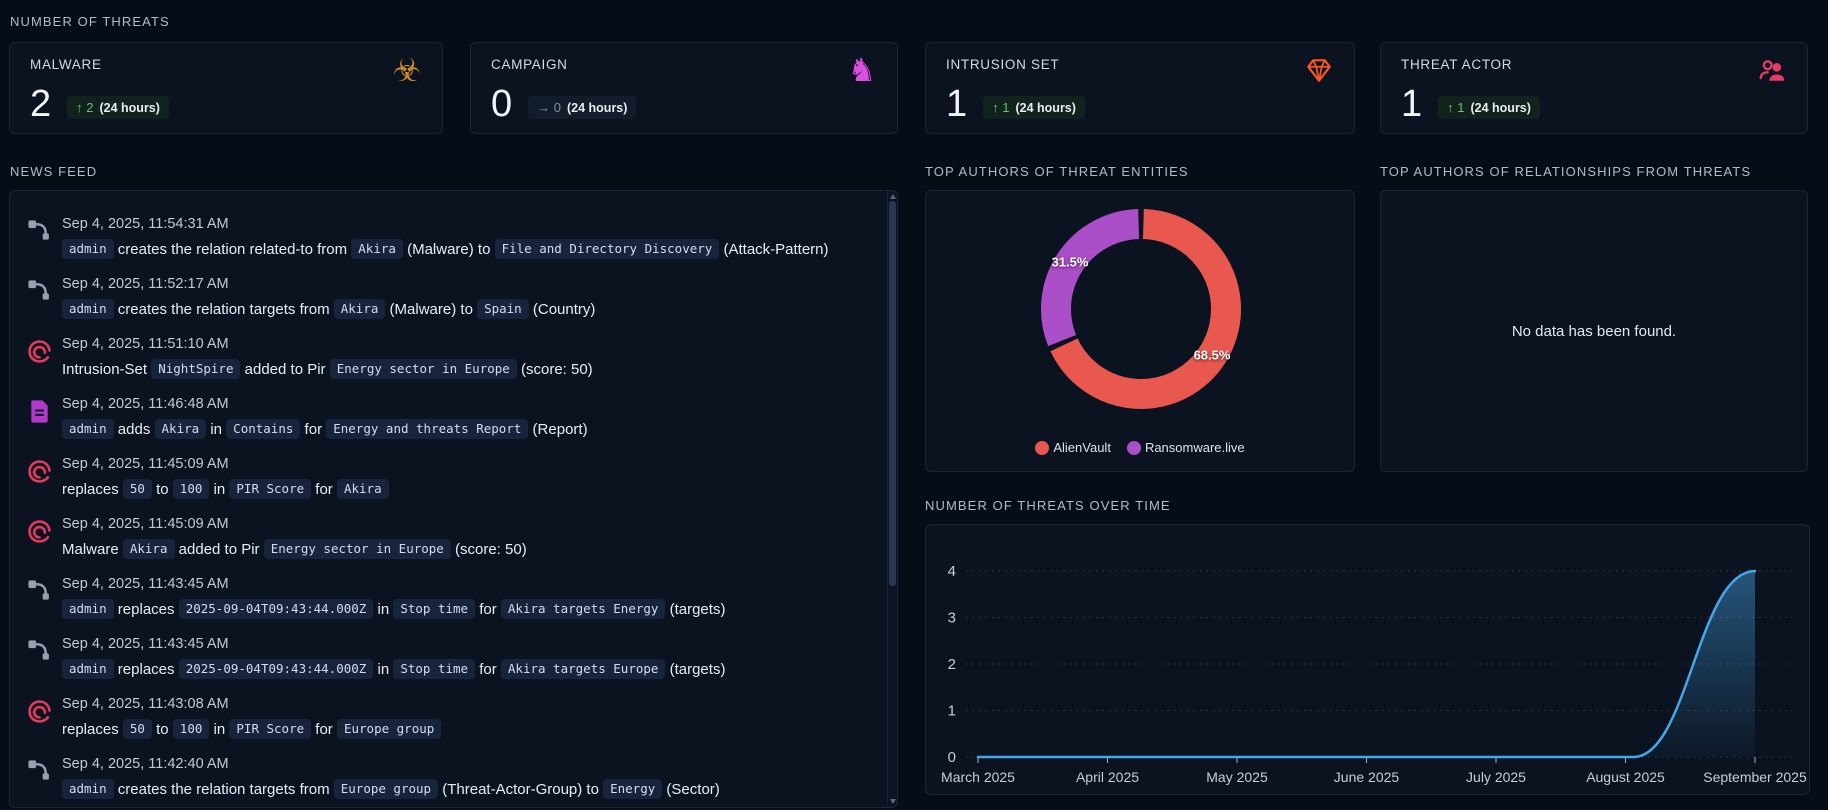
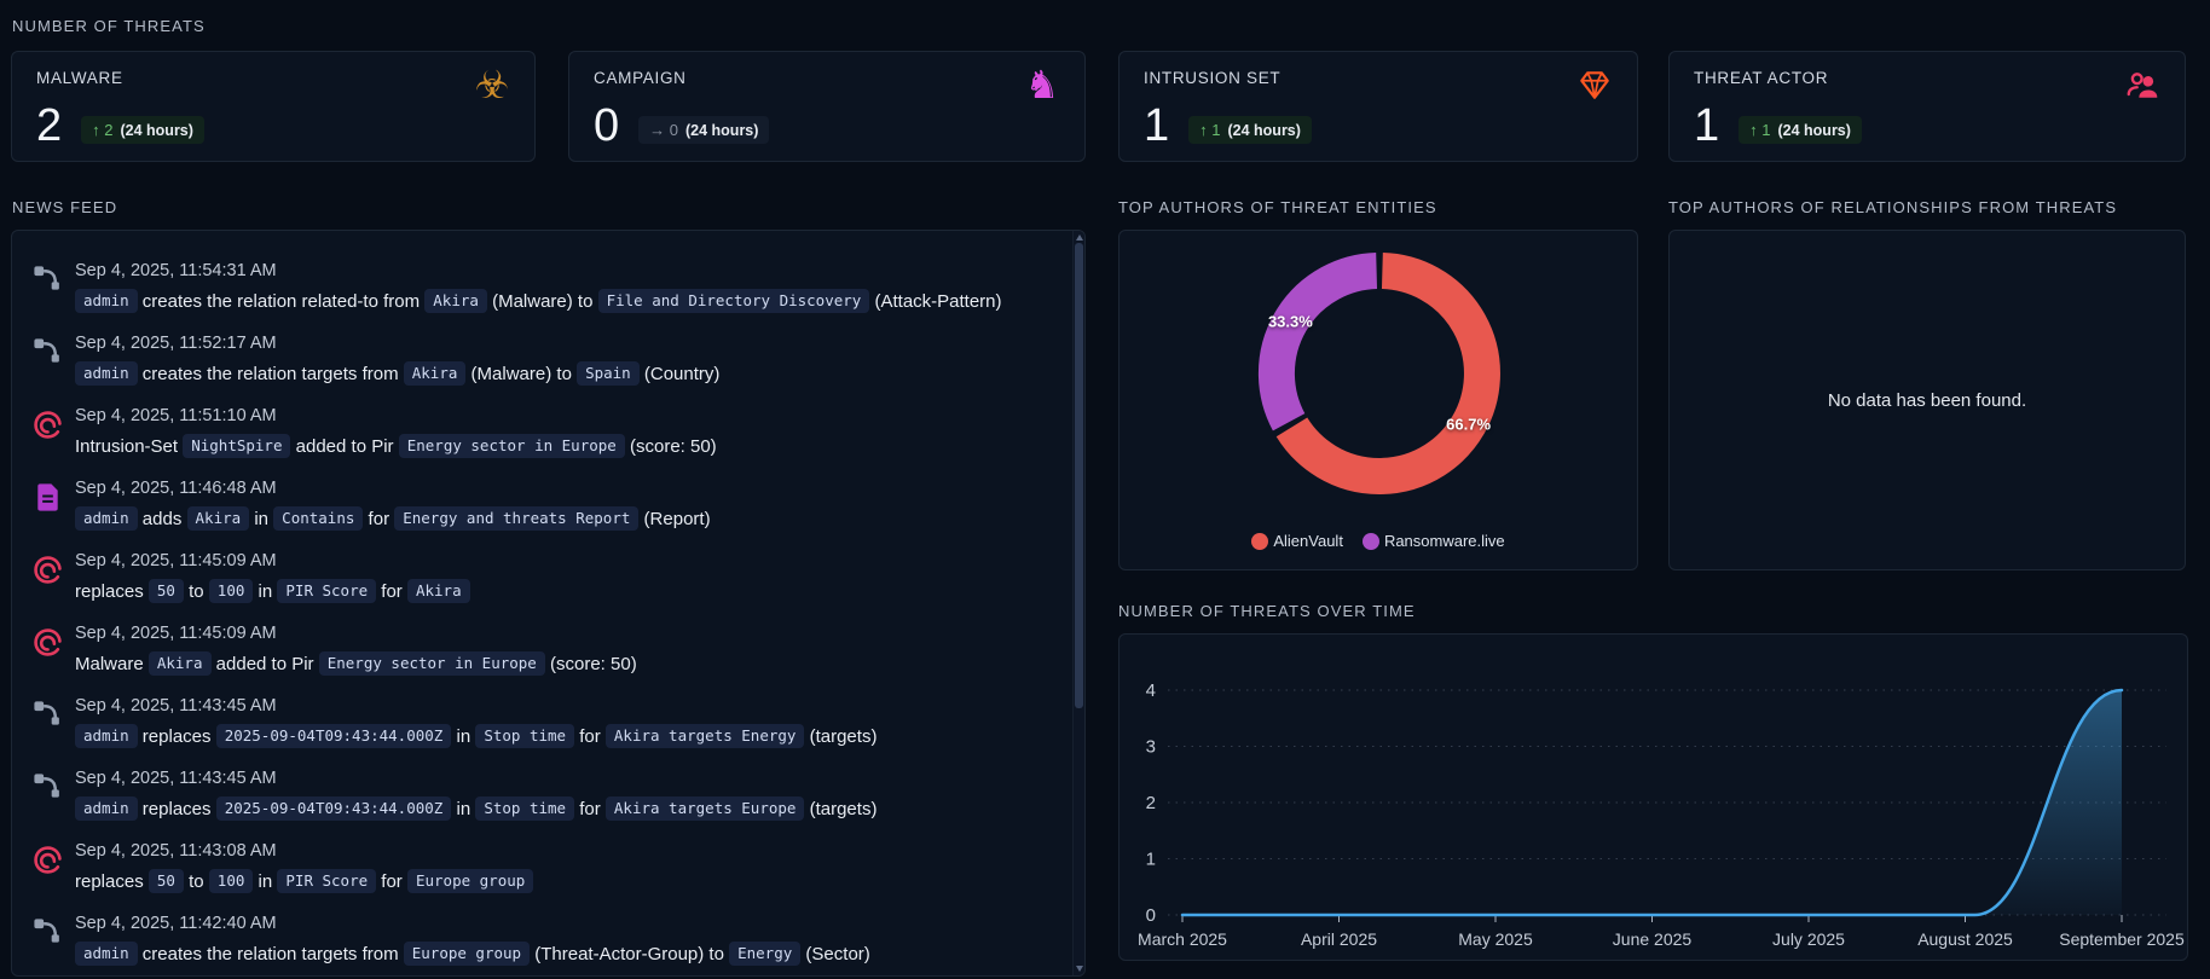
TOP AUTHORS OF THREAT ENTITIES/AlienVault: 68.5% -> 66.7%
TOP AUTHORS OF THREAT ENTITIES/Ransomware.live: 31.5% -> 33.3%
